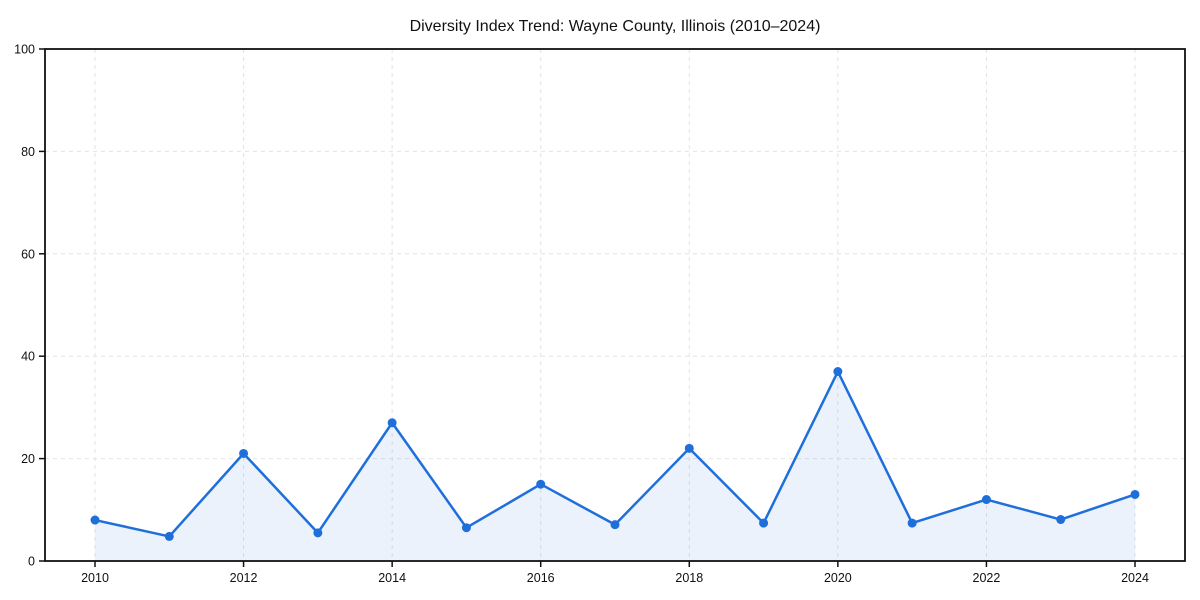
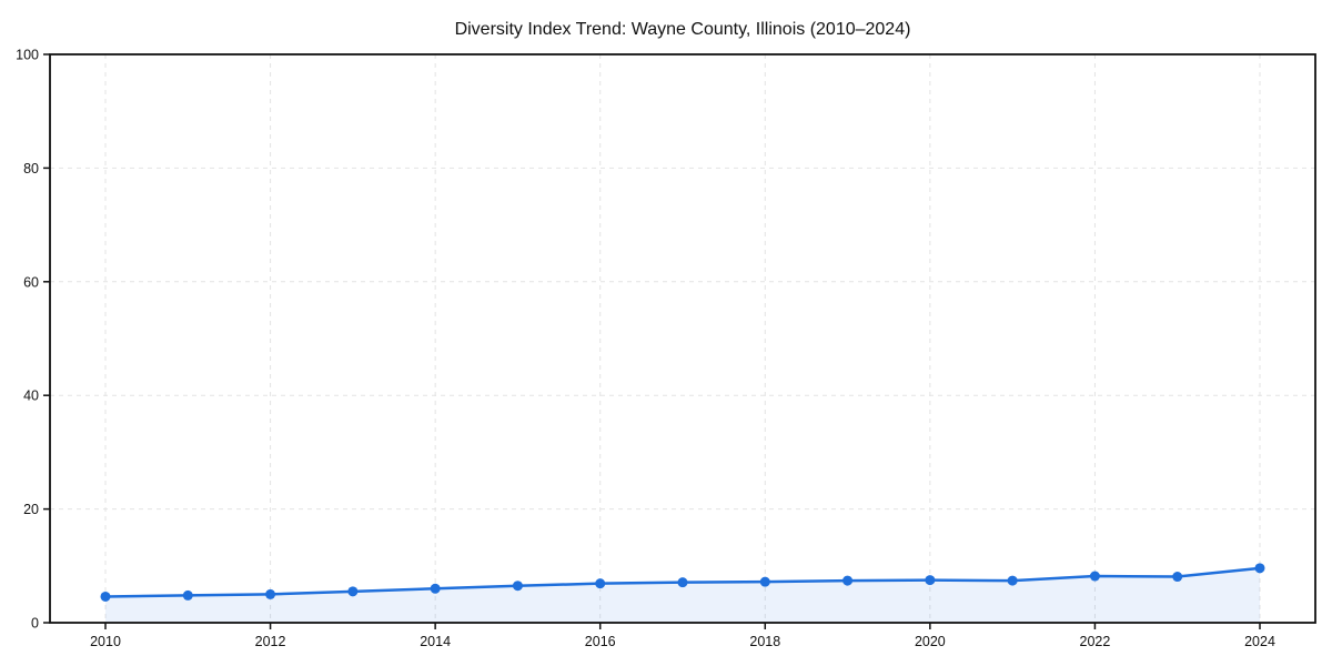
2010: 8 -> 5
2012: 21 -> 5
2014: 27 -> 6
2016: 15 -> 7
2018: 22 -> 7
2020: 37 -> 8
2022: 12 -> 8
2024: 13 -> 10
